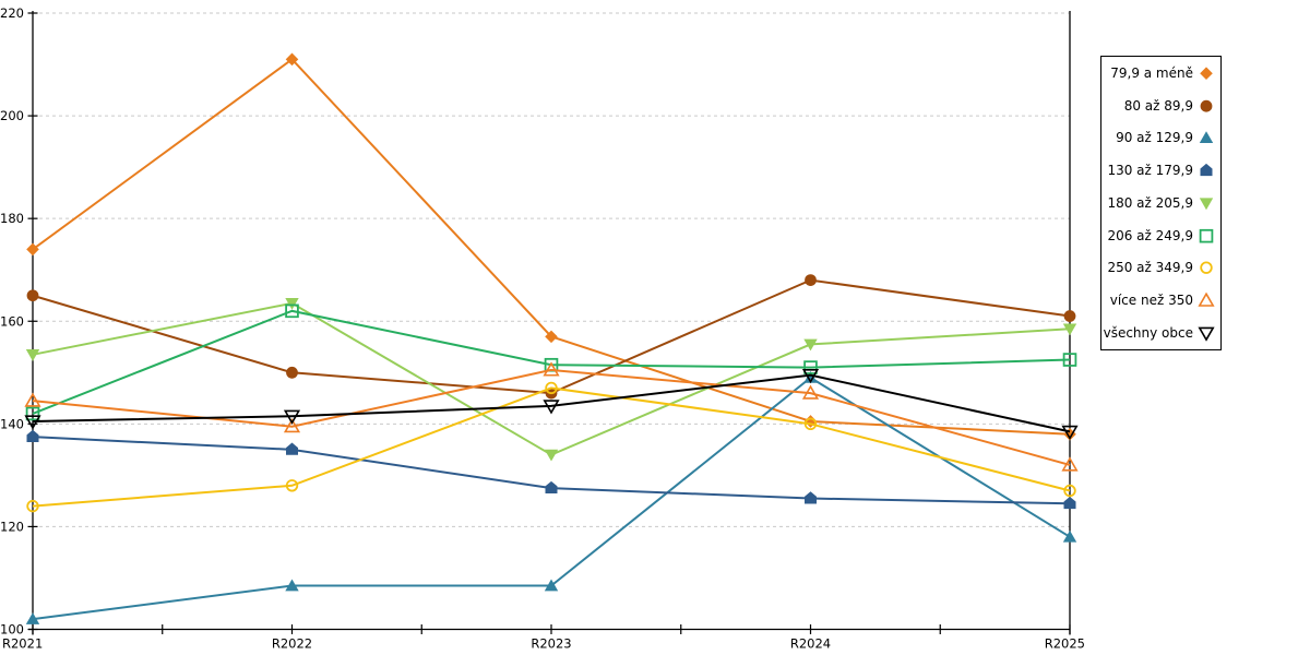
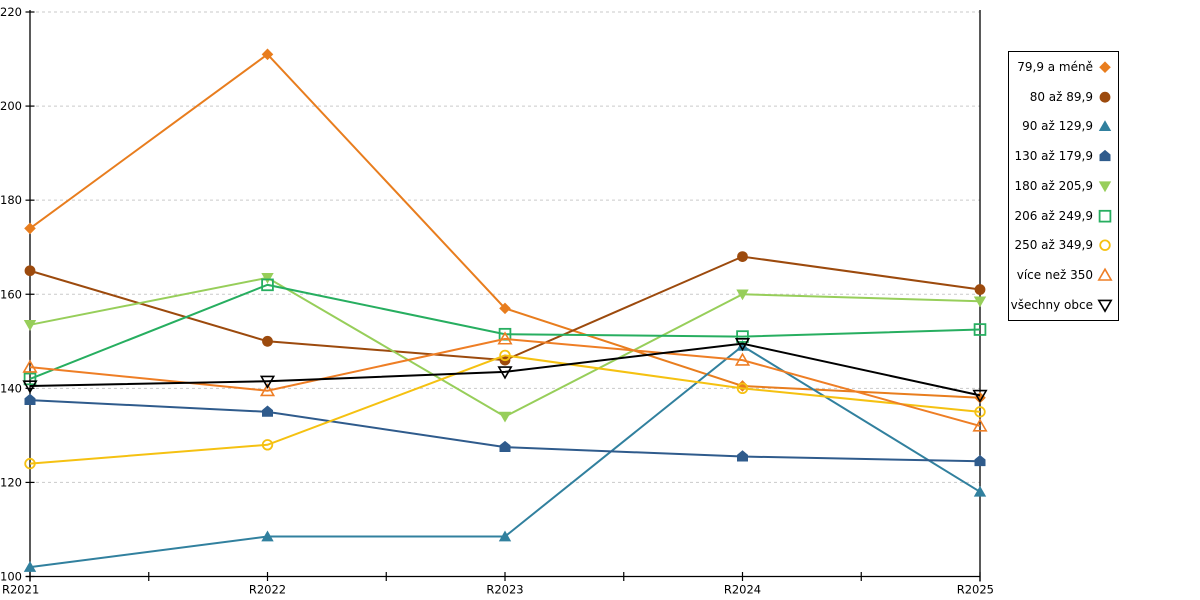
180 až 205,9/R2024: 156 -> 160
250 až 349,9/R2025: 127 -> 135
